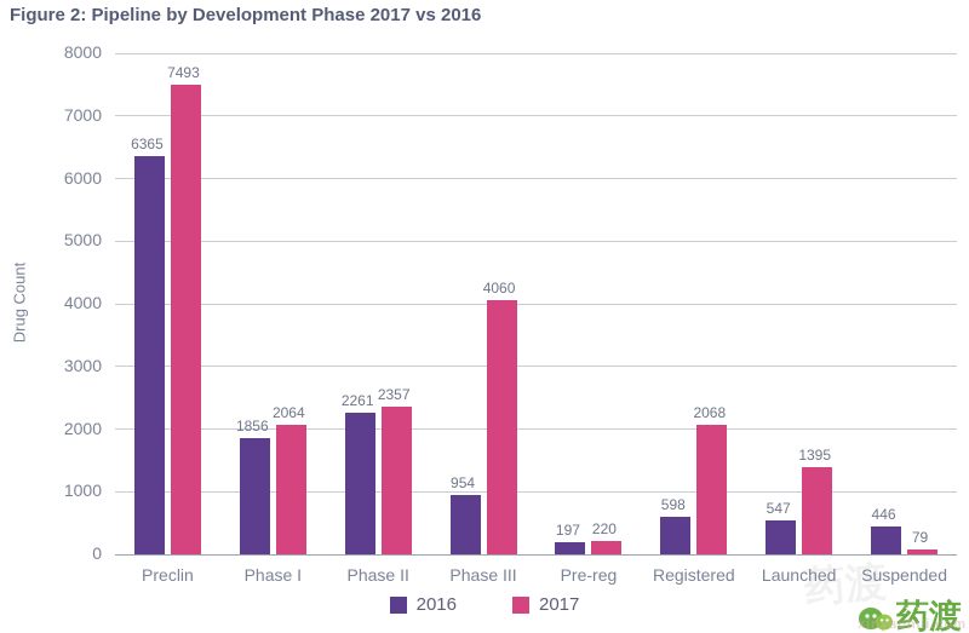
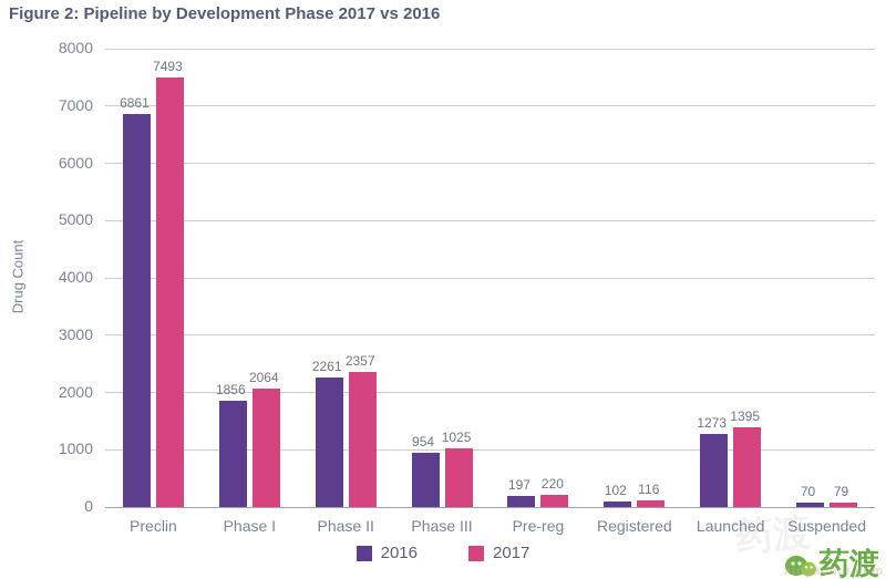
2016/Preclin: 6365 -> 6861
2017/Phase III: 4060 -> 1025
2016/Registered: 598 -> 102
2017/Registered: 2068 -> 116
2016/Launched: 547 -> 1273
2016/Suspended: 446 -> 70
